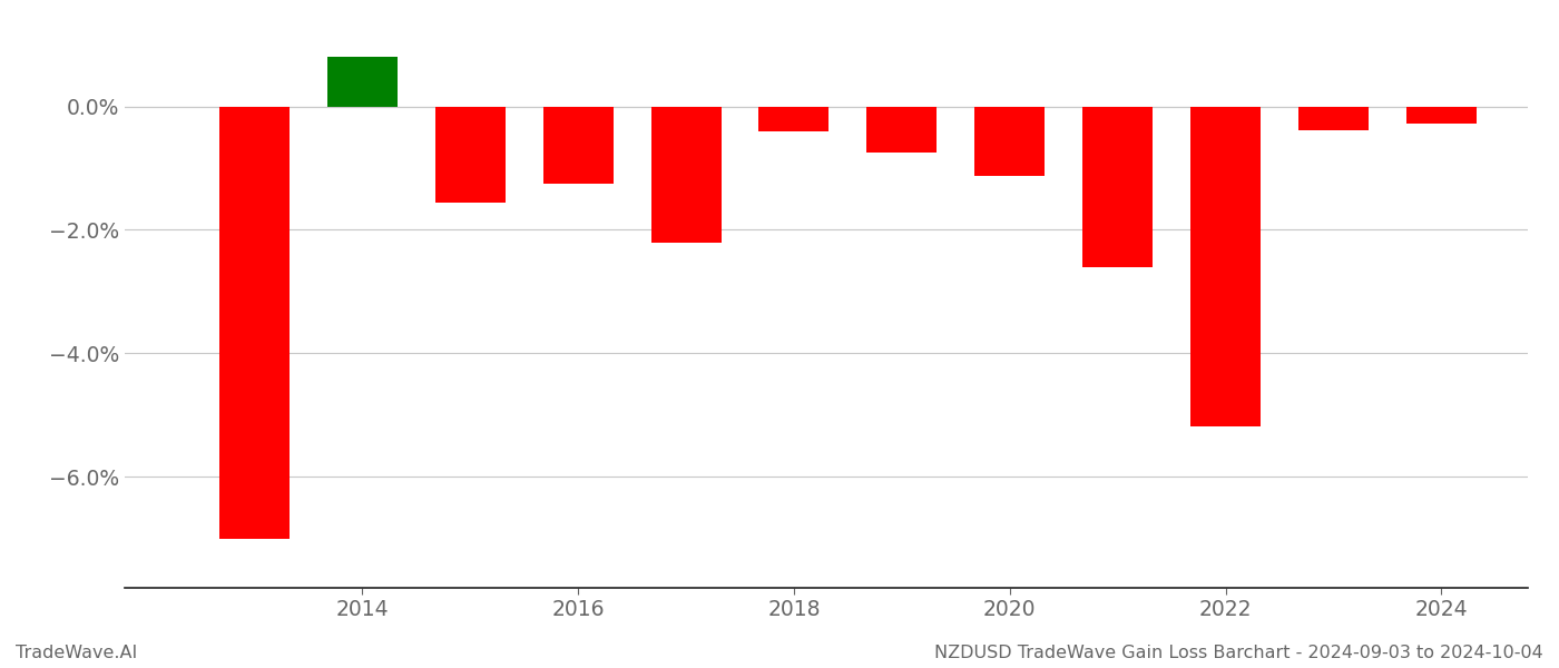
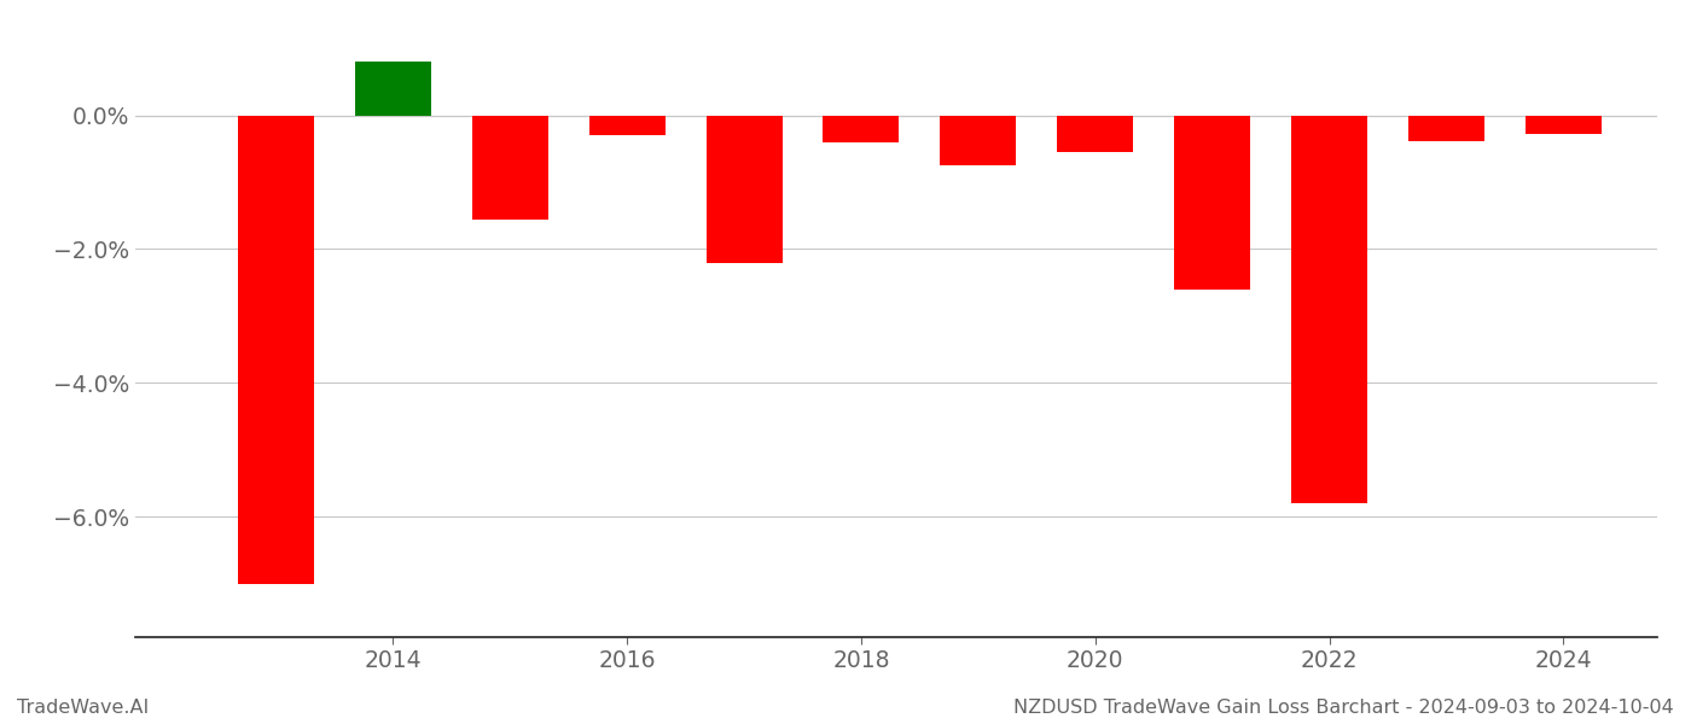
2016: -1.26% -> -0.30%
2020: -1.12% -> -0.55%
2022: -5.18% -> -5.80%
